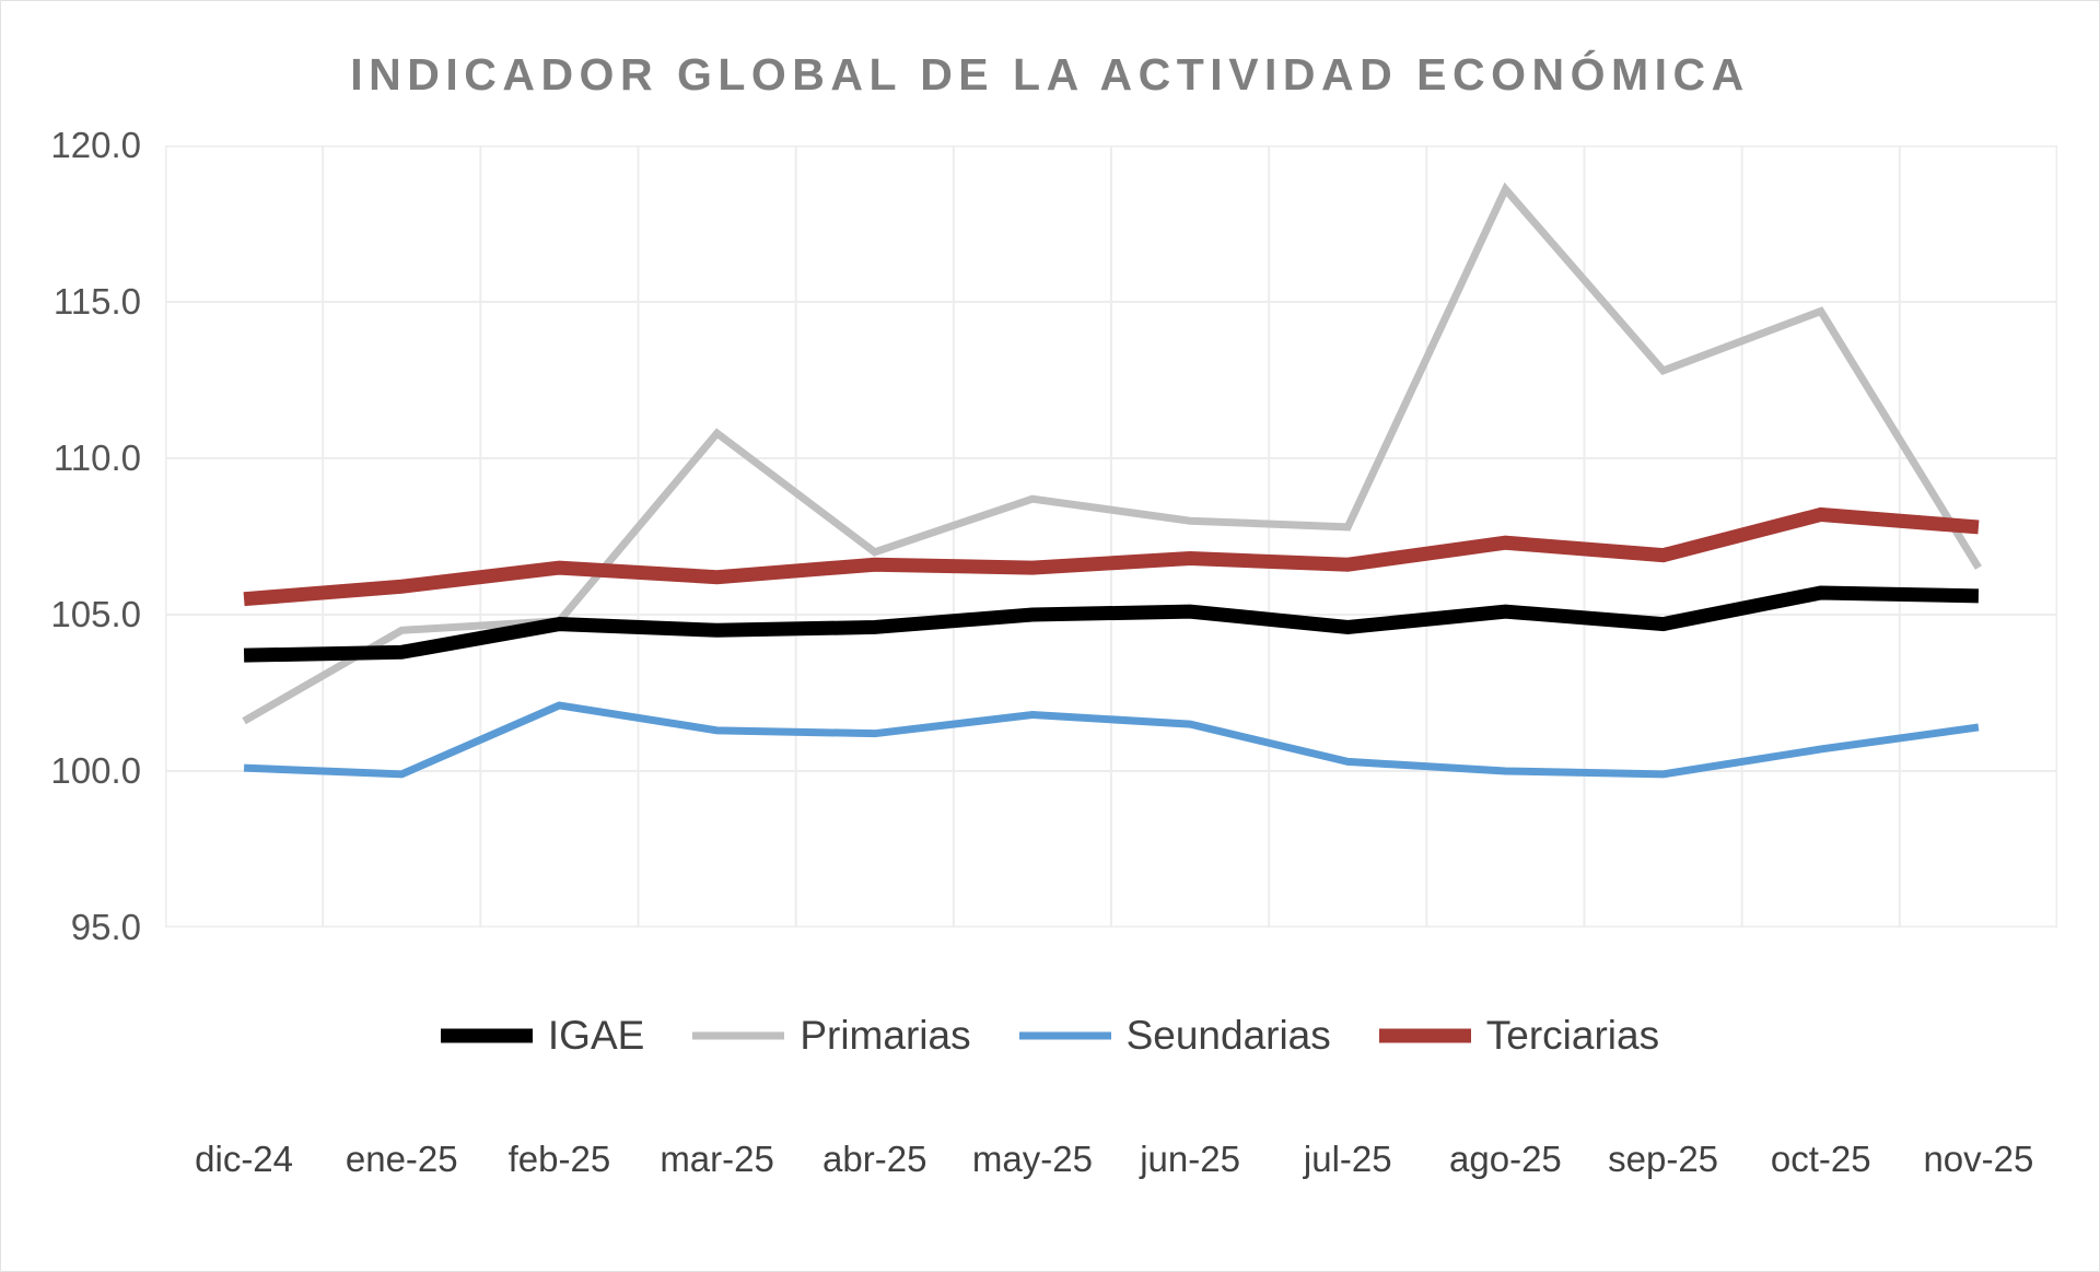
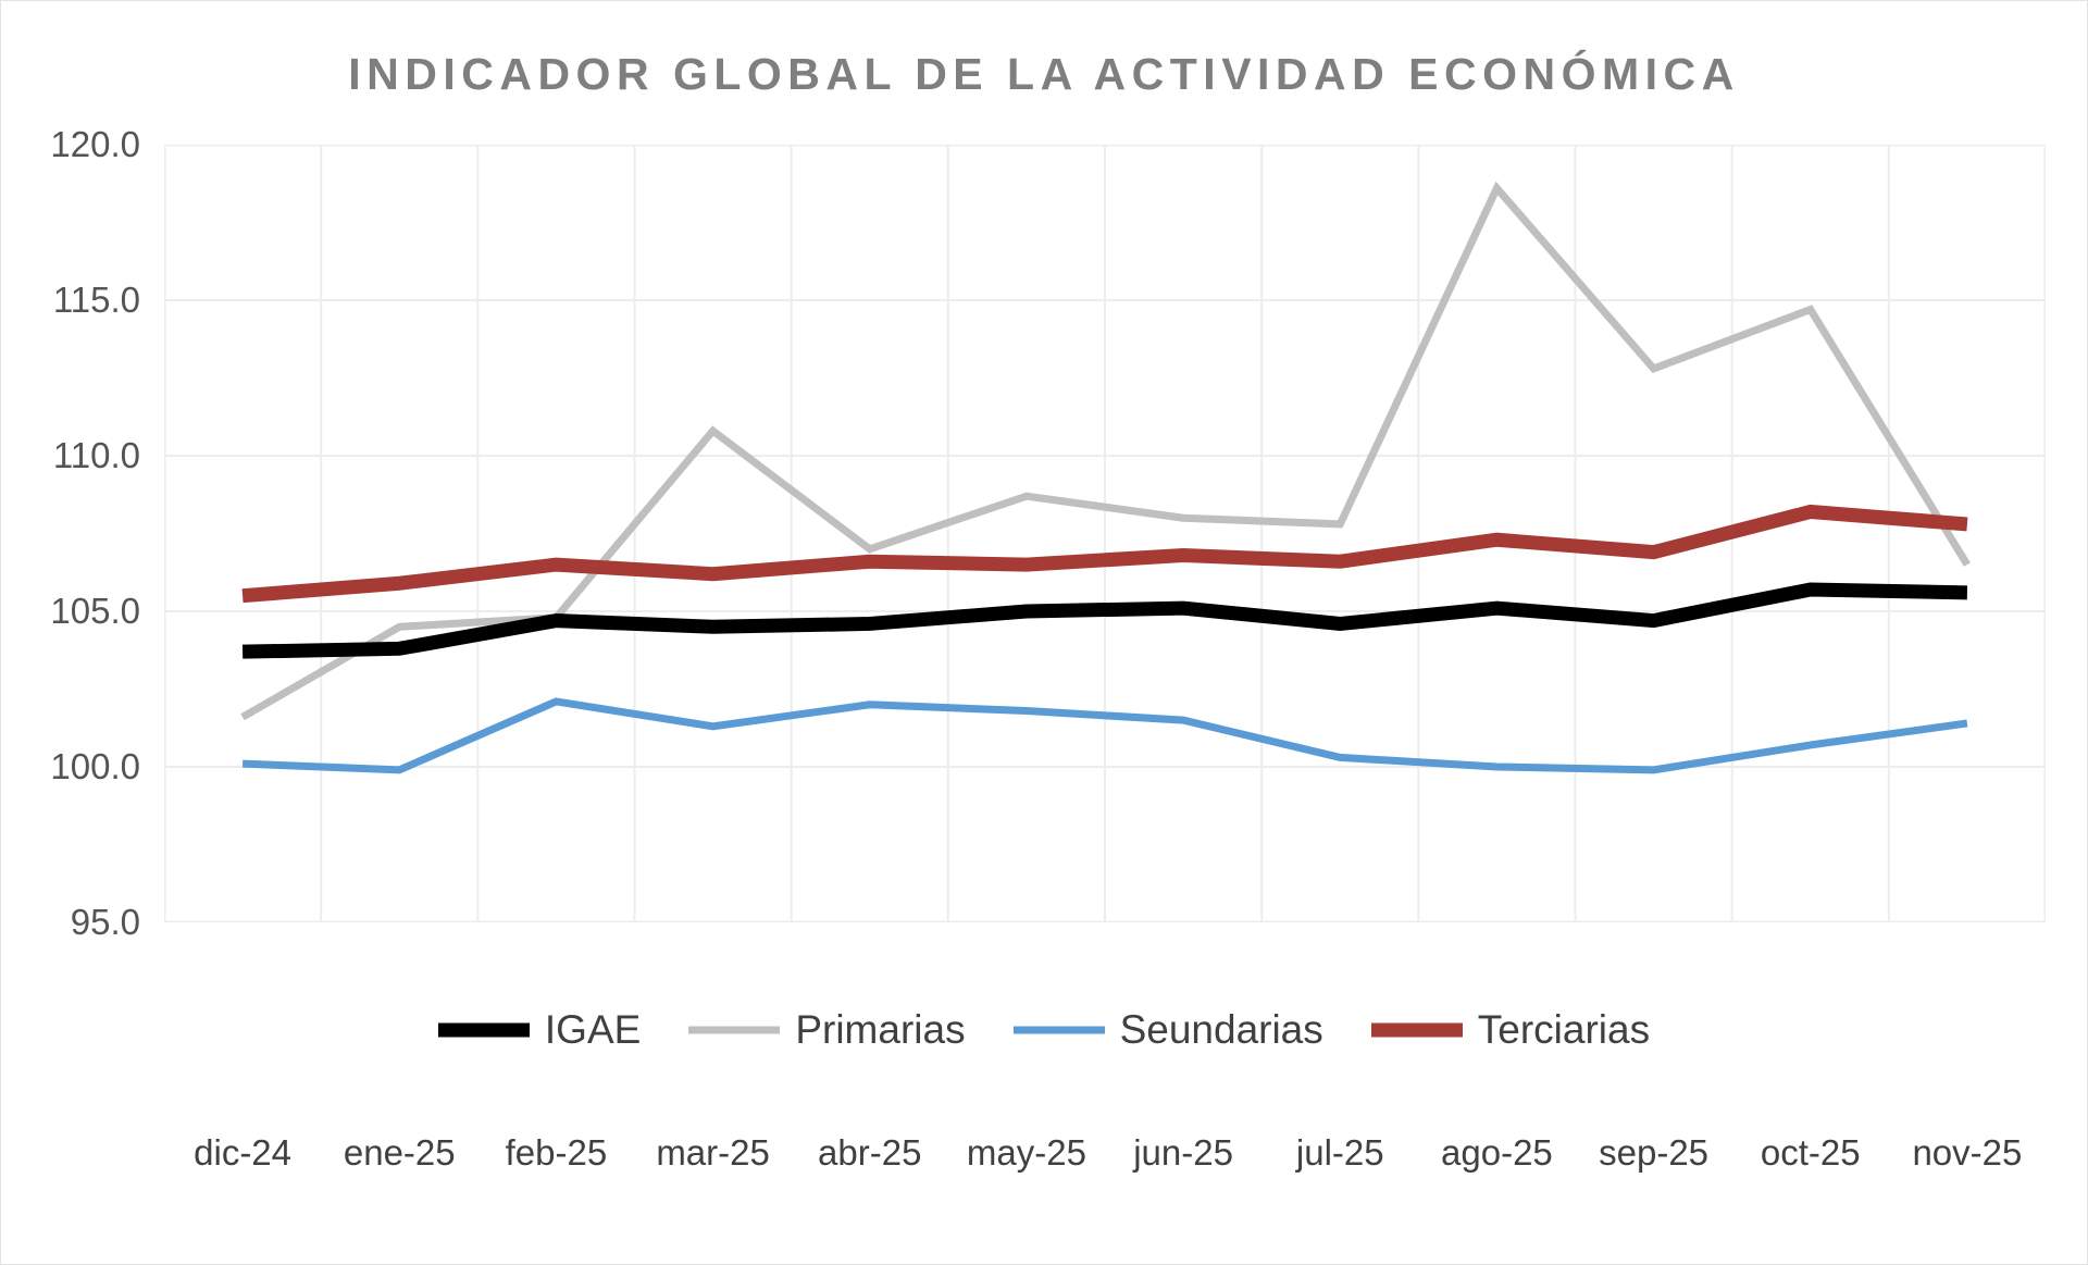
Seundarias/abr-25: 101.2 -> 102.0
